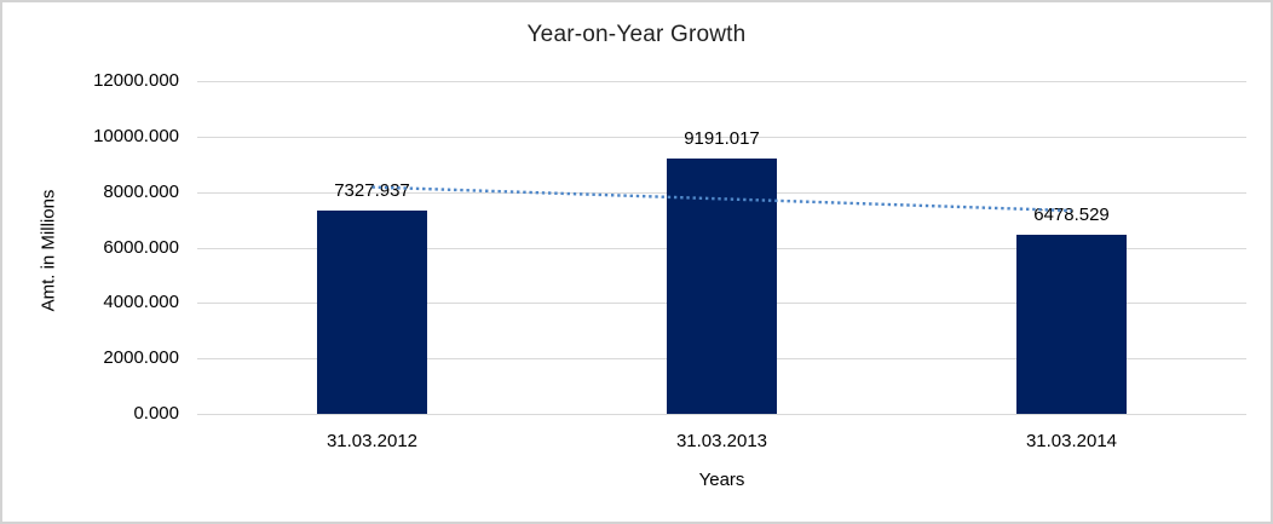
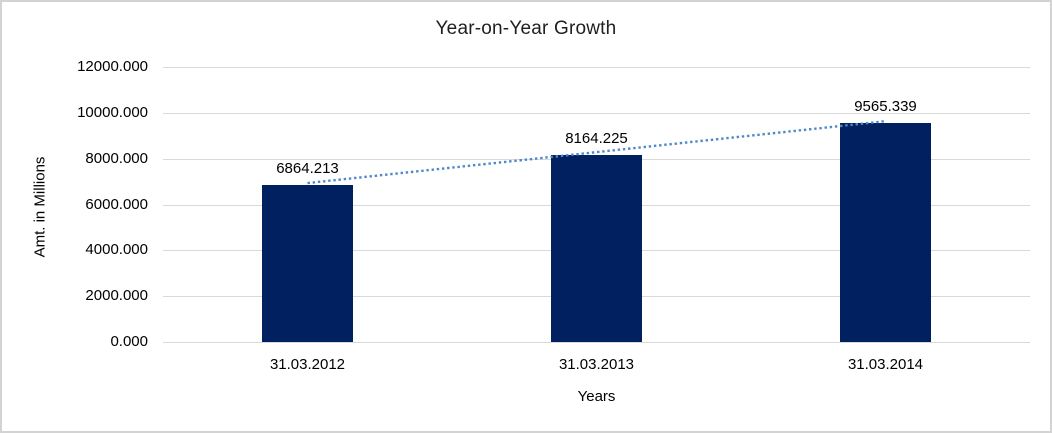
31.03.2012: 7327.937 -> 6864.213
31.03.2013: 9191.017 -> 8164.225
31.03.2014: 6478.529 -> 9565.339
